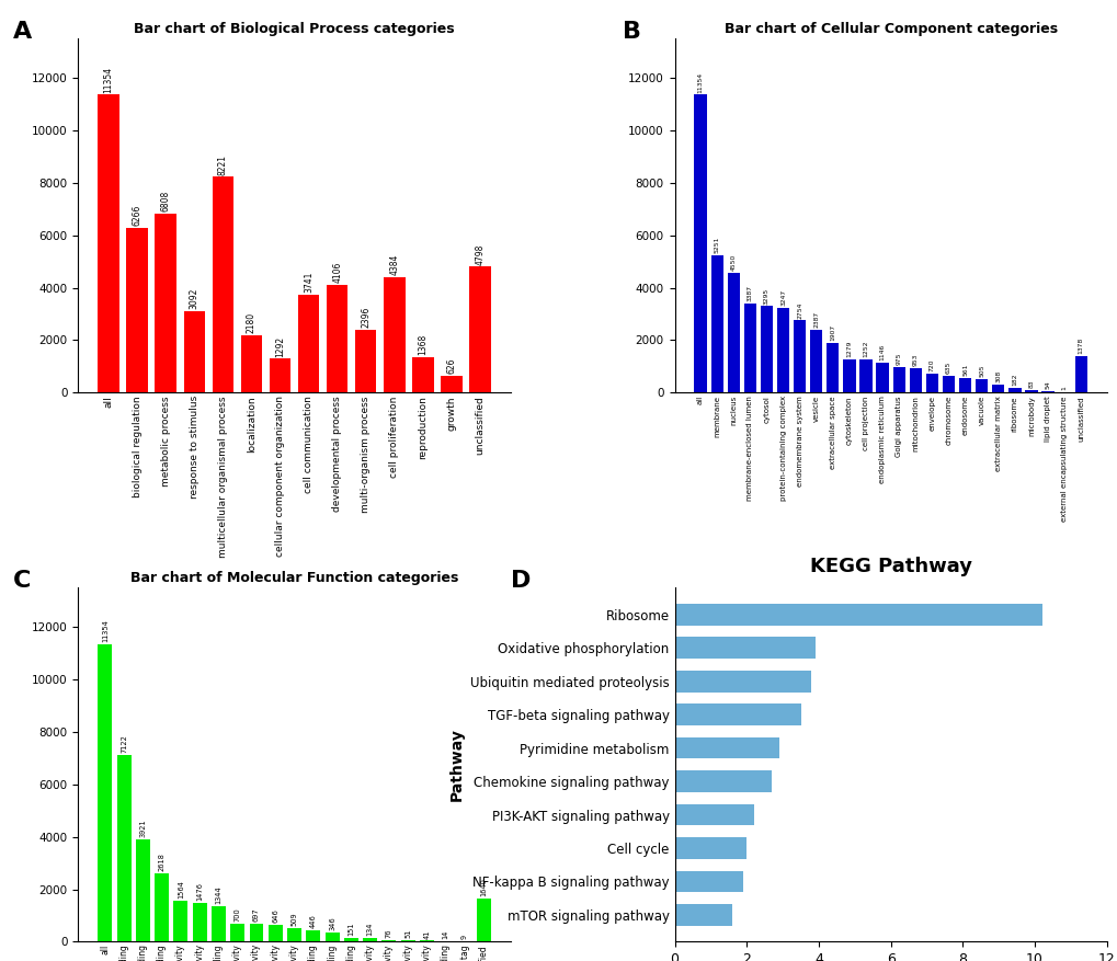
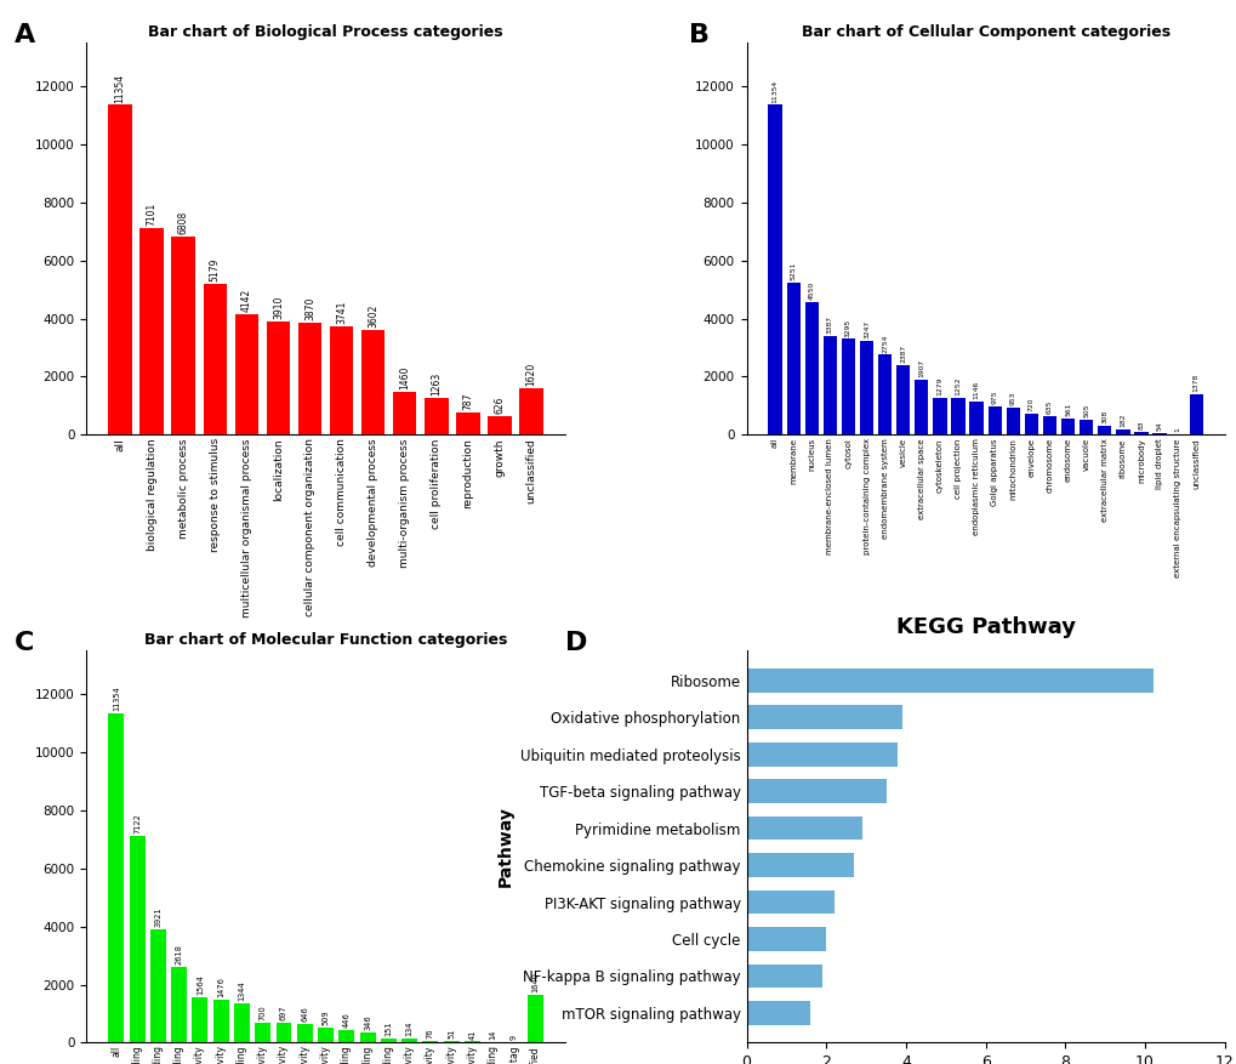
Bar chart of Biological Process categories/biological regulation: 6266 -> 7101
Bar chart of Biological Process categories/response to stimulus: 3092 -> 5179
Bar chart of Biological Process categories/multicellular organismal process: 8221 -> 4142
Bar chart of Biological Process categories/localization: 2180 -> 3910
Bar chart of Biological Process categories/cellular component organization: 1292 -> 3870
Bar chart of Biological Process categories/developmental process: 4106 -> 3602
Bar chart of Biological Process categories/multi-organism process: 2396 -> 1460
Bar chart of Biological Process categories/cell proliferation: 4384 -> 1263
Bar chart of Biological Process categories/reproduction: 1368 -> 787
Bar chart of Biological Process categories/unclassified: 4798 -> 1620
